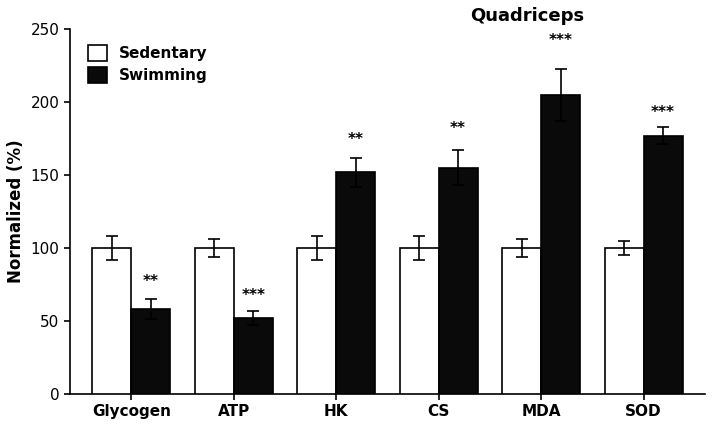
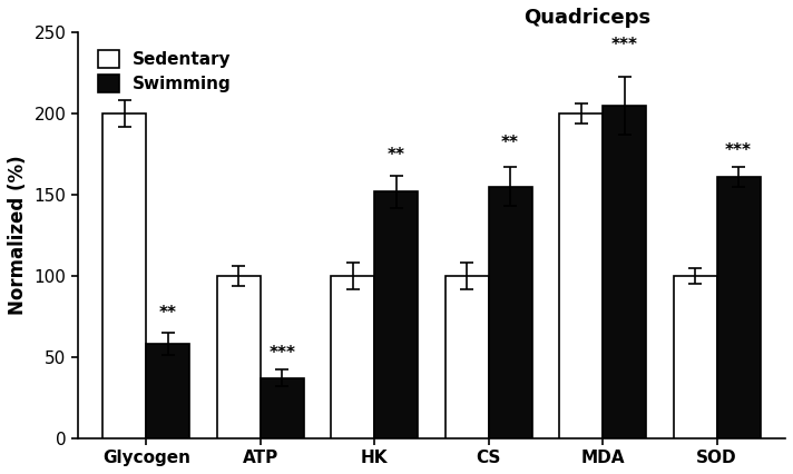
Sedentary/Glycogen: 100 -> 200
Swimming/ATP: 52 -> 37
Sedentary/MDA: 100 -> 200
Swimming/SOD: 177 -> 161
